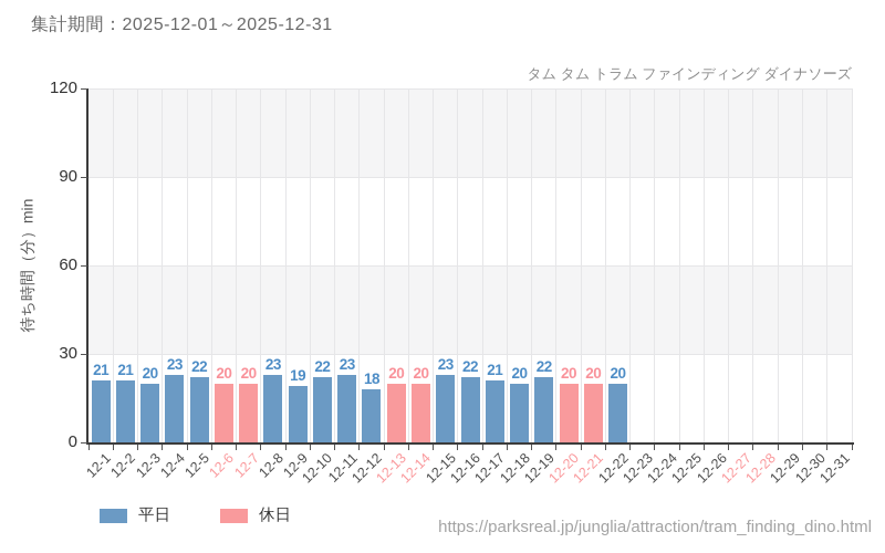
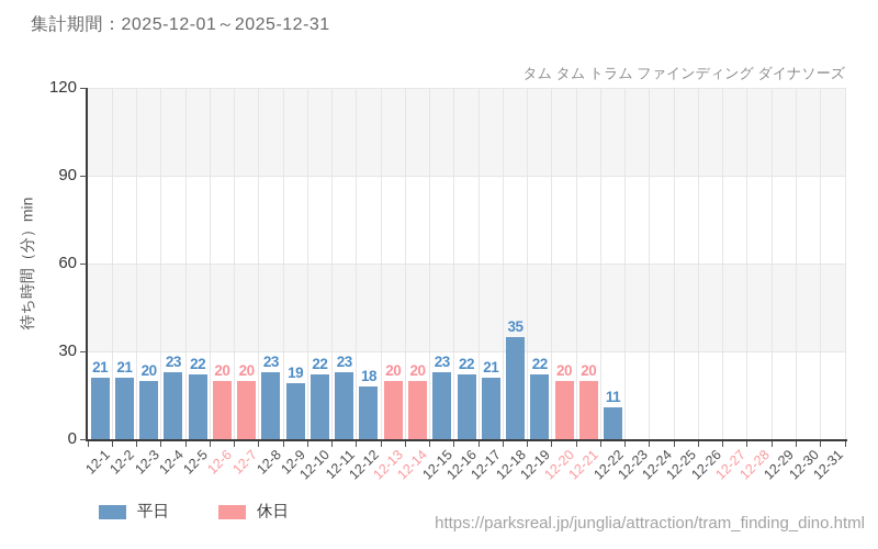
12-18: 20 -> 35
12-22: 20 -> 11
